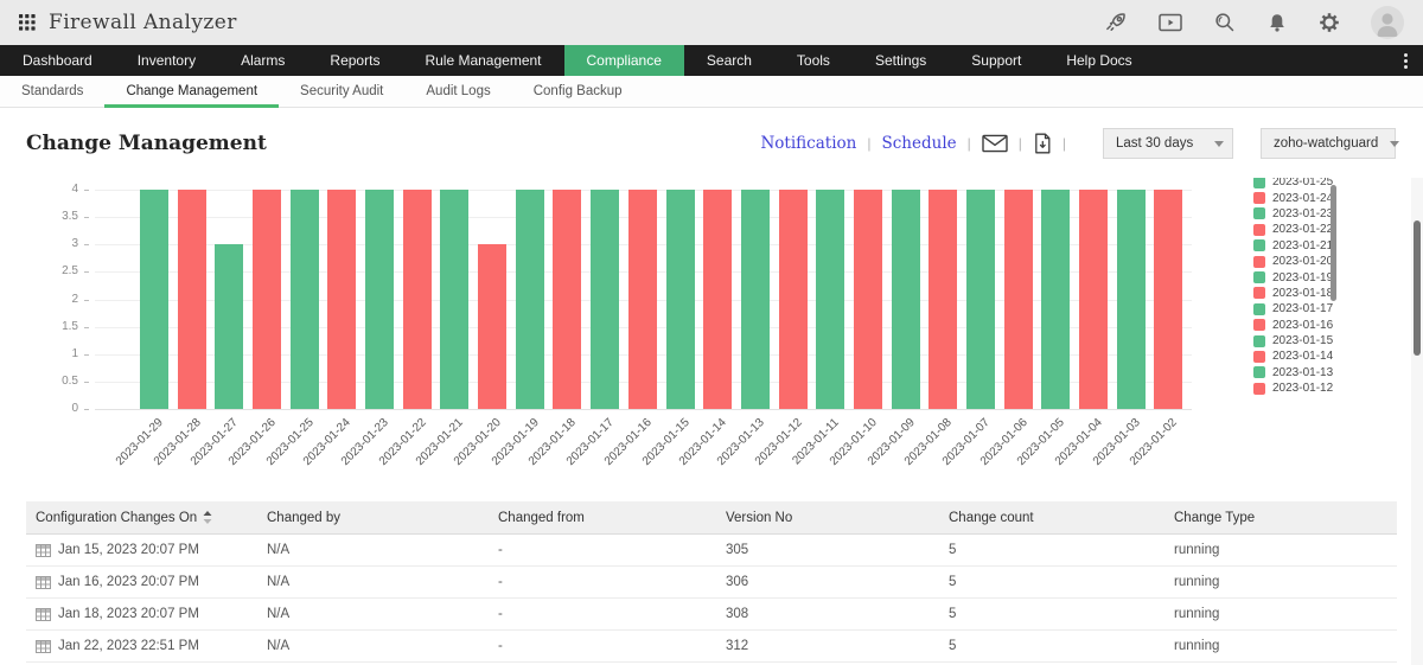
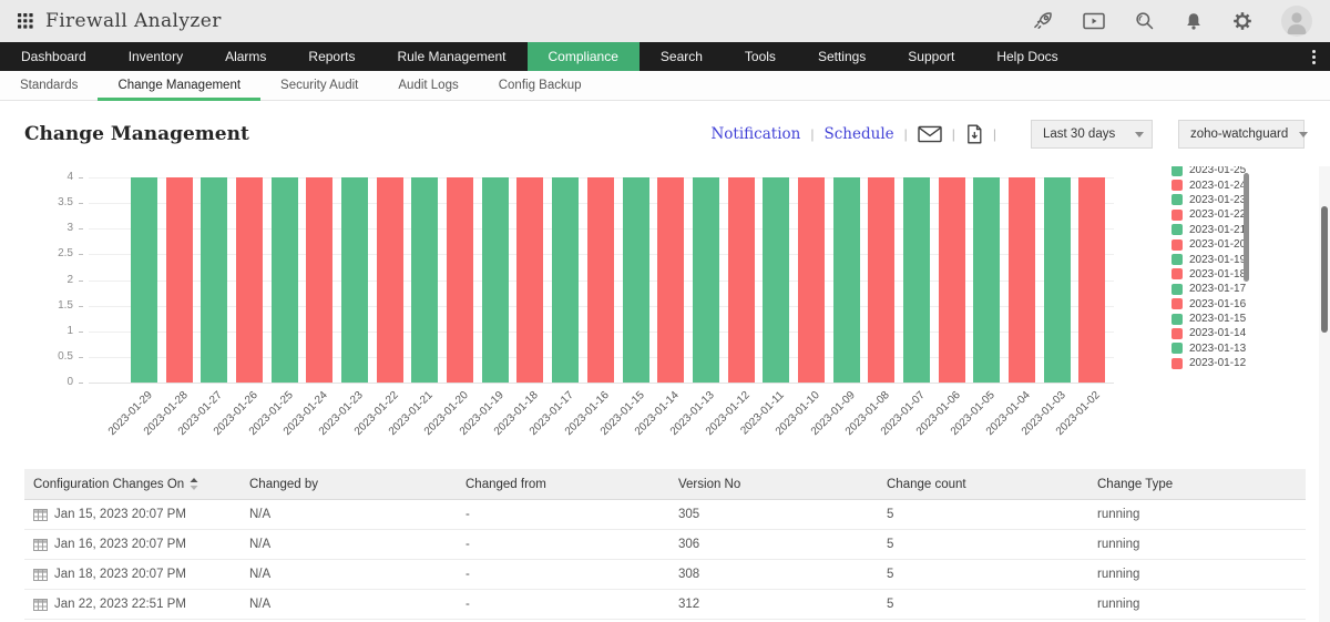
2023-01-27: 3 -> 4
2023-01-20: 3 -> 4
